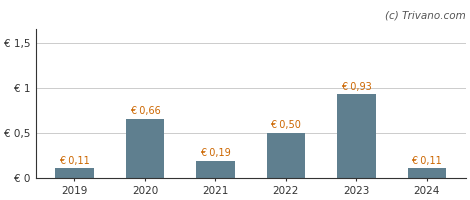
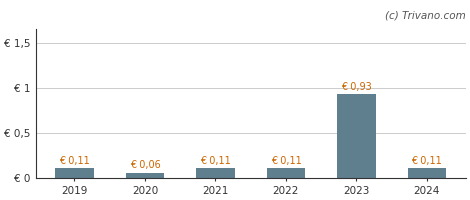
2020: 0,66 -> 0,06
2021: 0,19 -> 0,11
2022: 0,50 -> 0,11
